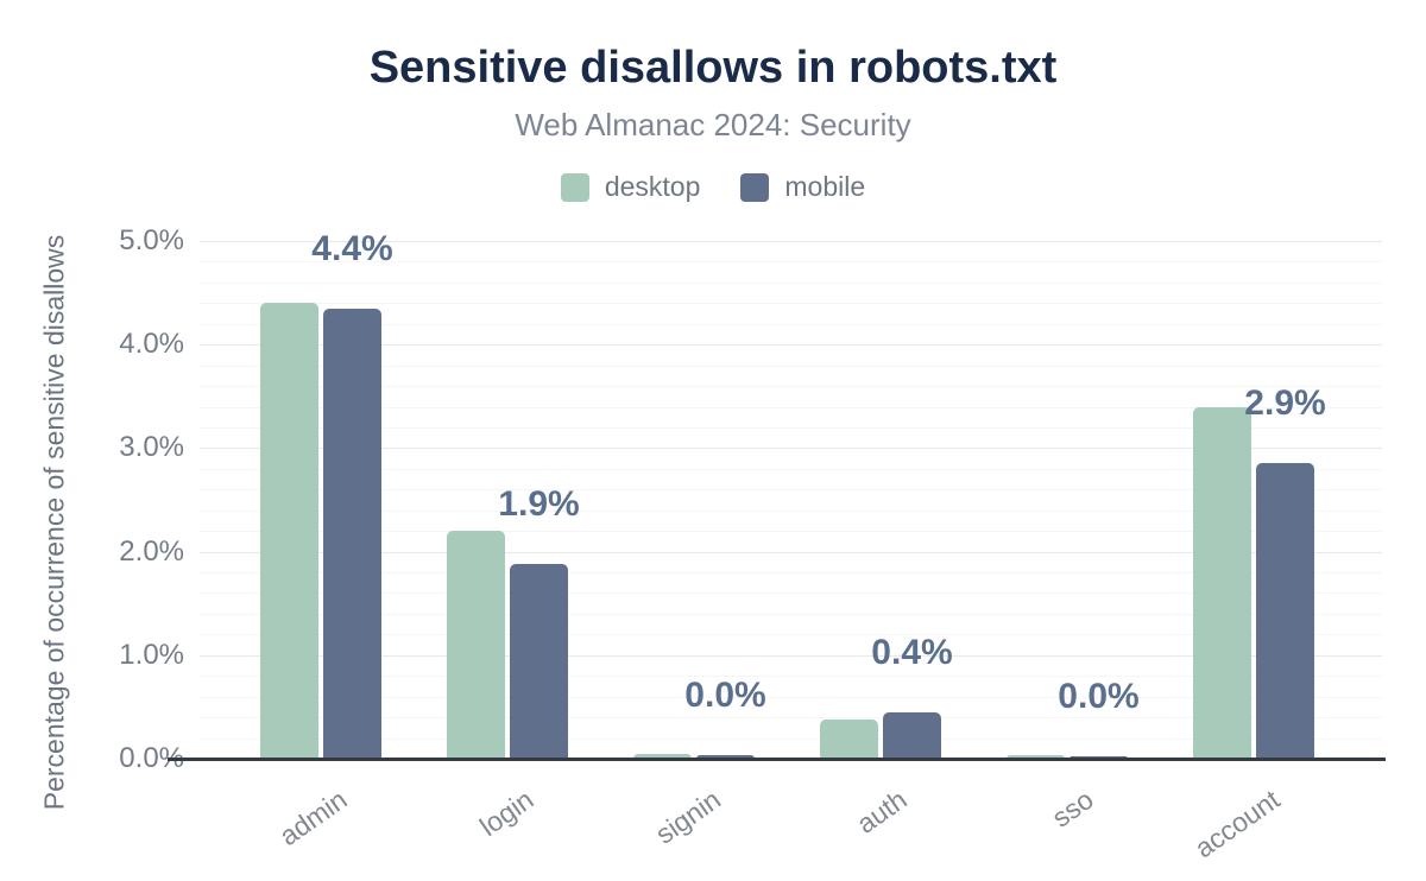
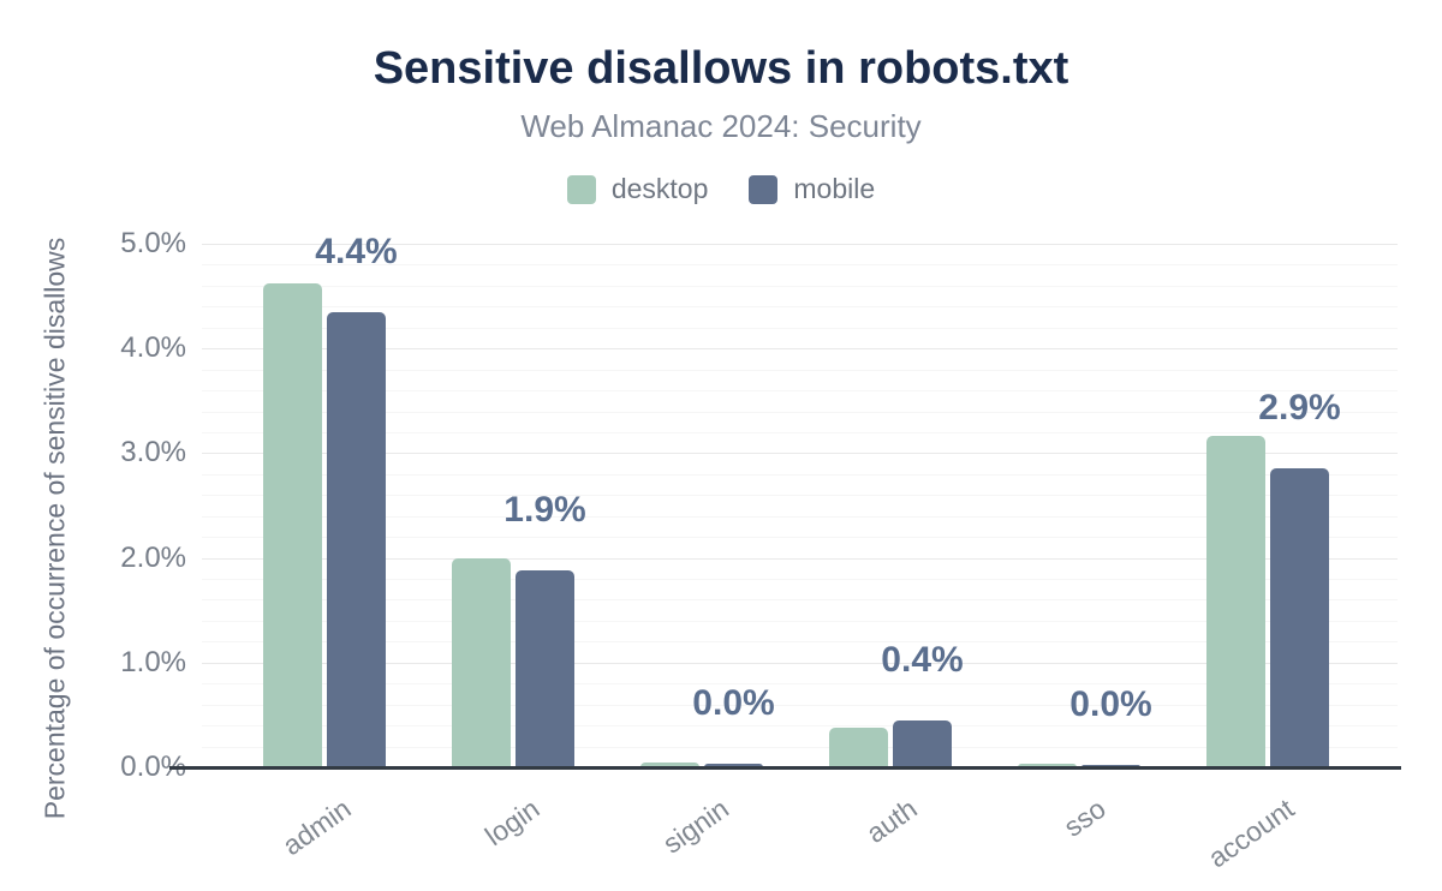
desktop/admin: 4.4% -> 4.6%
desktop/login: 2.2% -> 2.0%
desktop/account: 3.4% -> 3.2%
